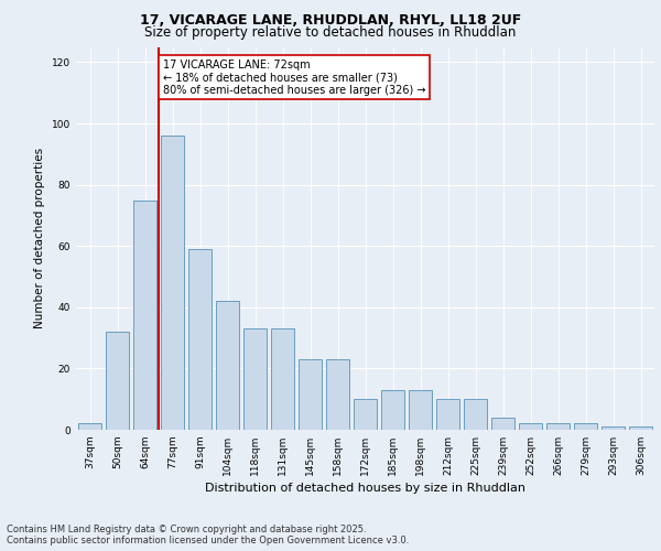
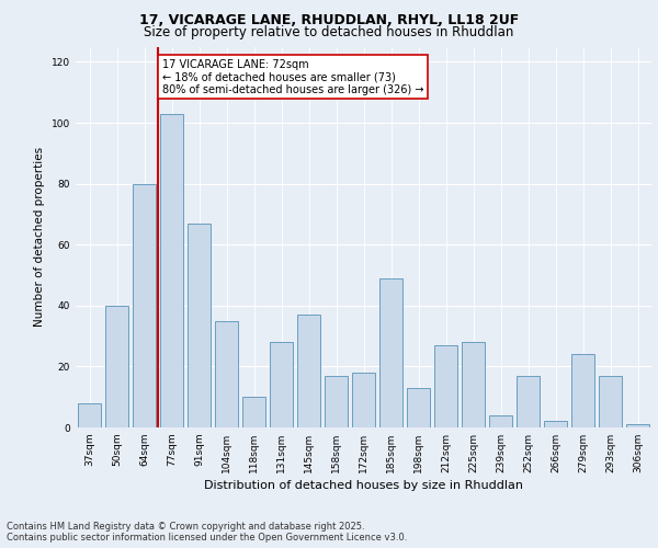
37sqm: 2 -> 8
50sqm: 32 -> 40
64sqm: 75 -> 80
77sqm: 96 -> 103
91sqm: 59 -> 67
104sqm: 42 -> 35
118sqm: 33 -> 10
131sqm: 33 -> 28
145sqm: 23 -> 37
158sqm: 23 -> 17
172sqm: 10 -> 18
185sqm: 13 -> 49
212sqm: 10 -> 27
225sqm: 10 -> 28
252sqm: 2 -> 17
279sqm: 2 -> 24
293sqm: 1 -> 17
